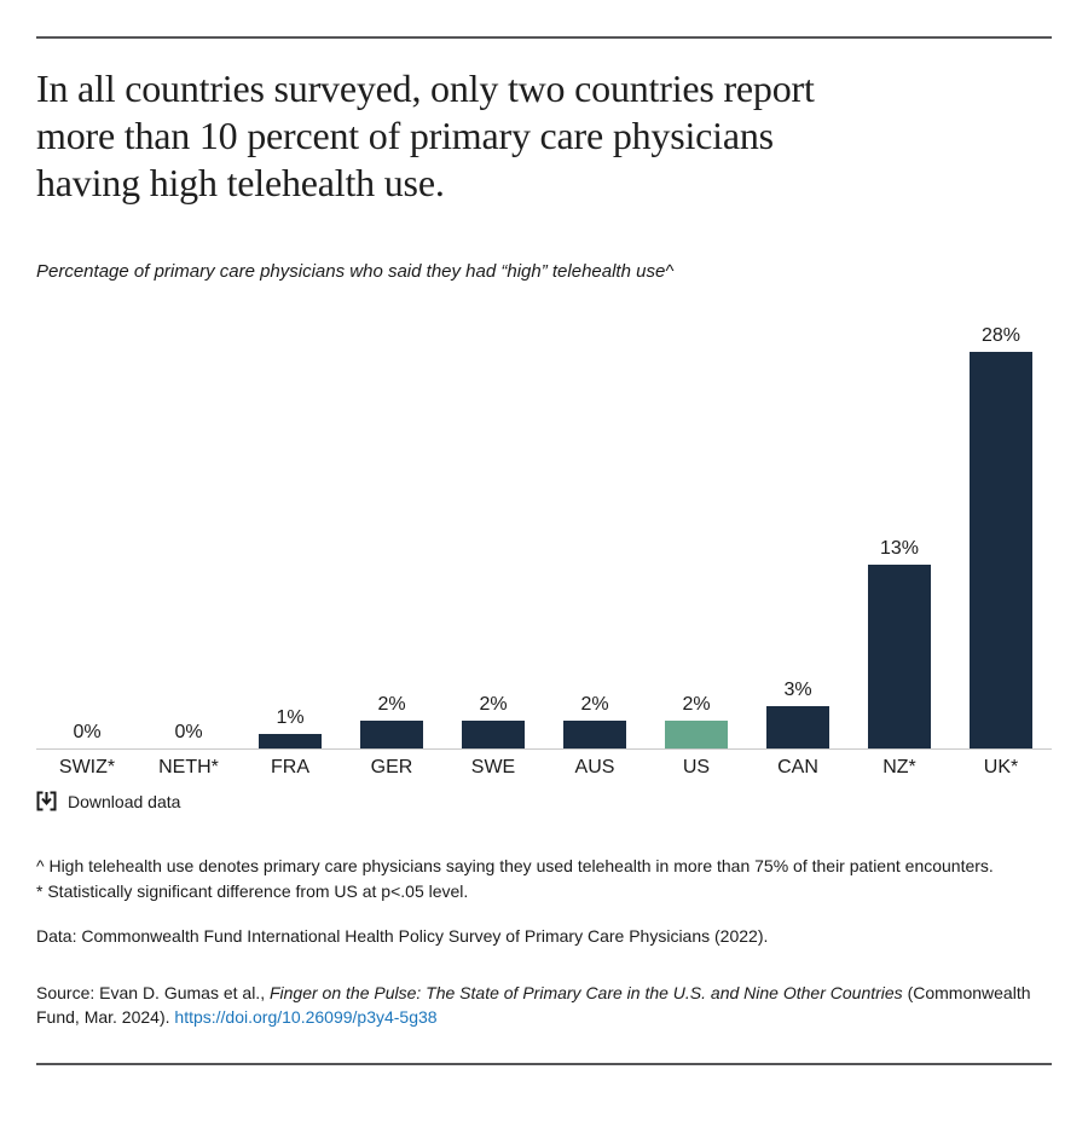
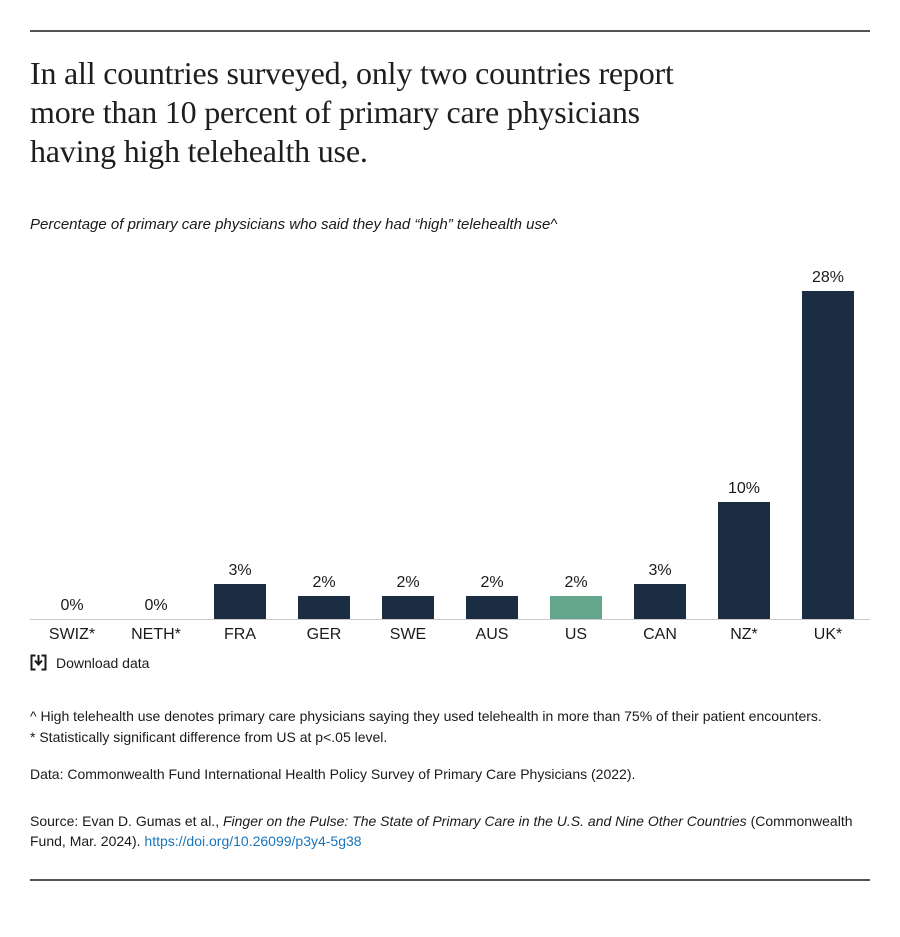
FRA: 1% -> 3%
NZ*: 13% -> 10%
